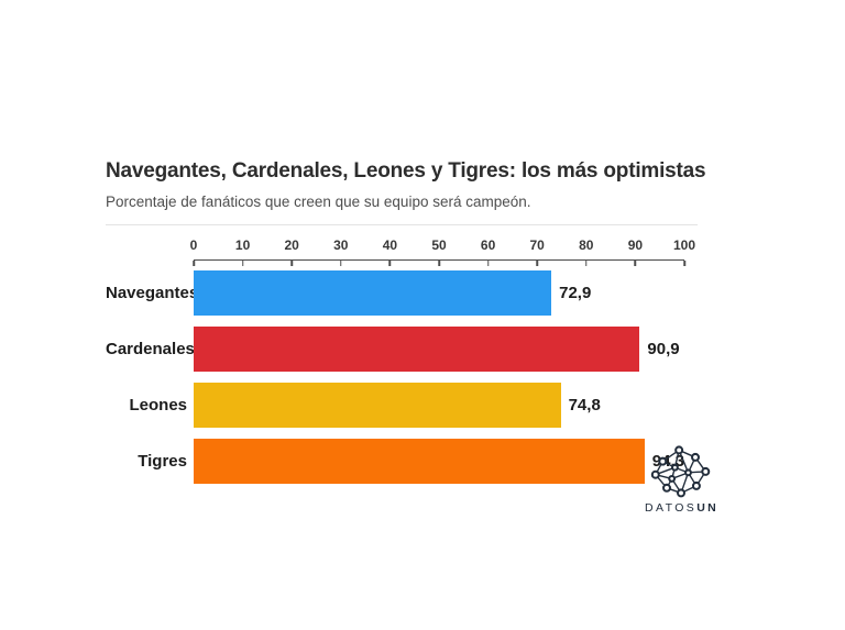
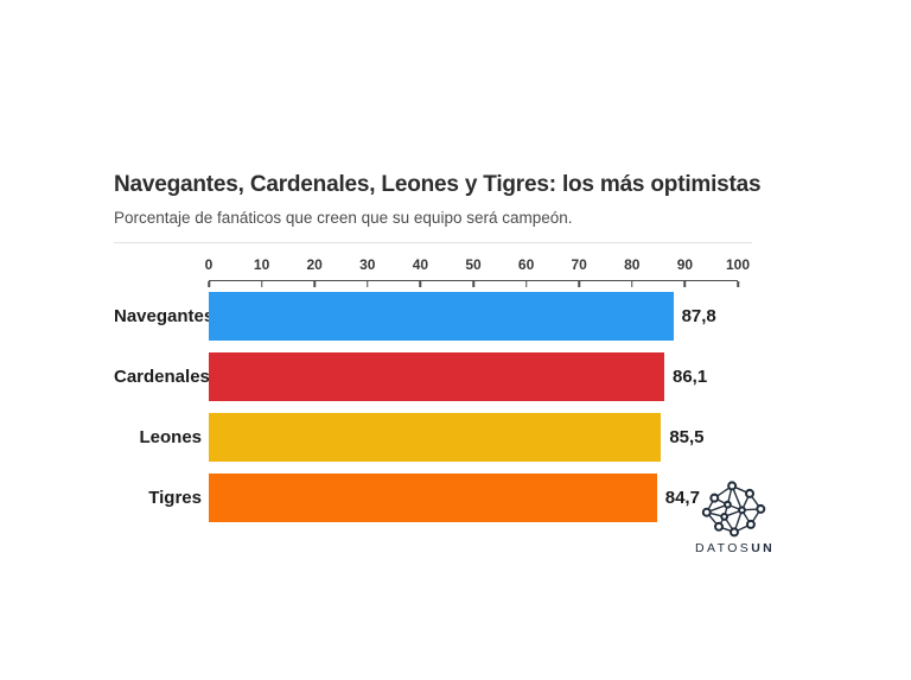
Navegantes: 72,9 -> 87,8
Cardenales: 90,9 -> 86,1
Leones: 74,8 -> 85,5
Tigres: 94,3 -> 84,7
